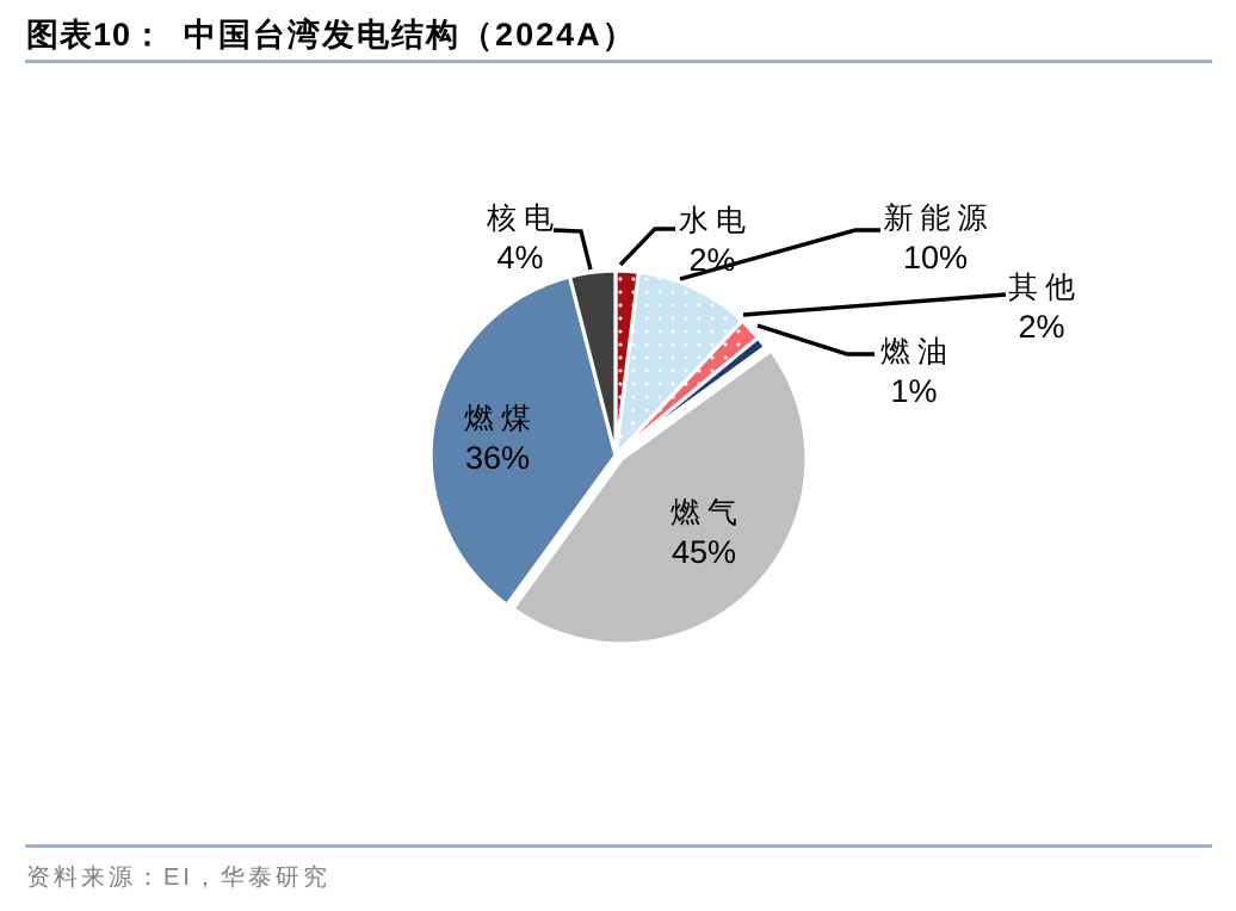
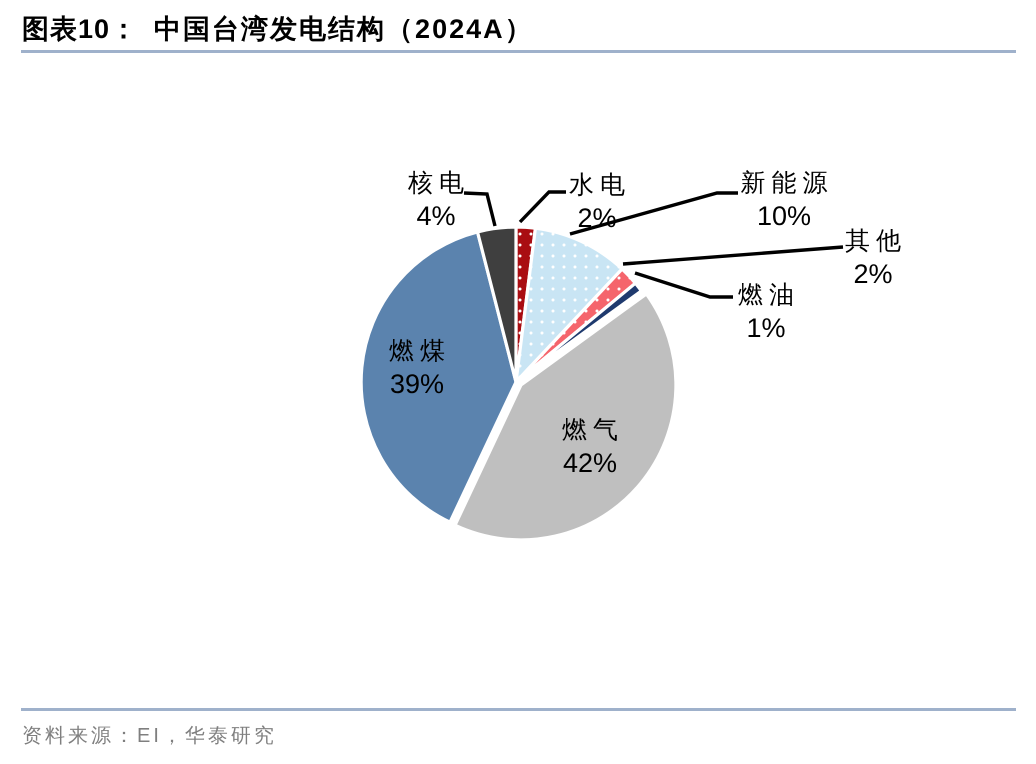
燃气: 45% -> 42%
燃煤: 36% -> 39%
